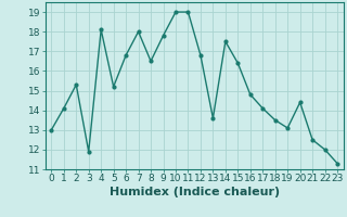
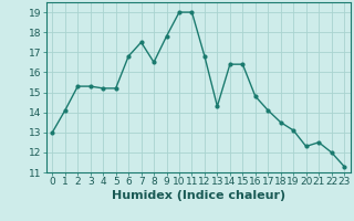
3: 11.9 -> 15.3
4: 18.1 -> 15.2
7: 18.0 -> 17.5
13: 13.6 -> 14.3
14: 17.5 -> 16.4
20: 14.4 -> 12.3
